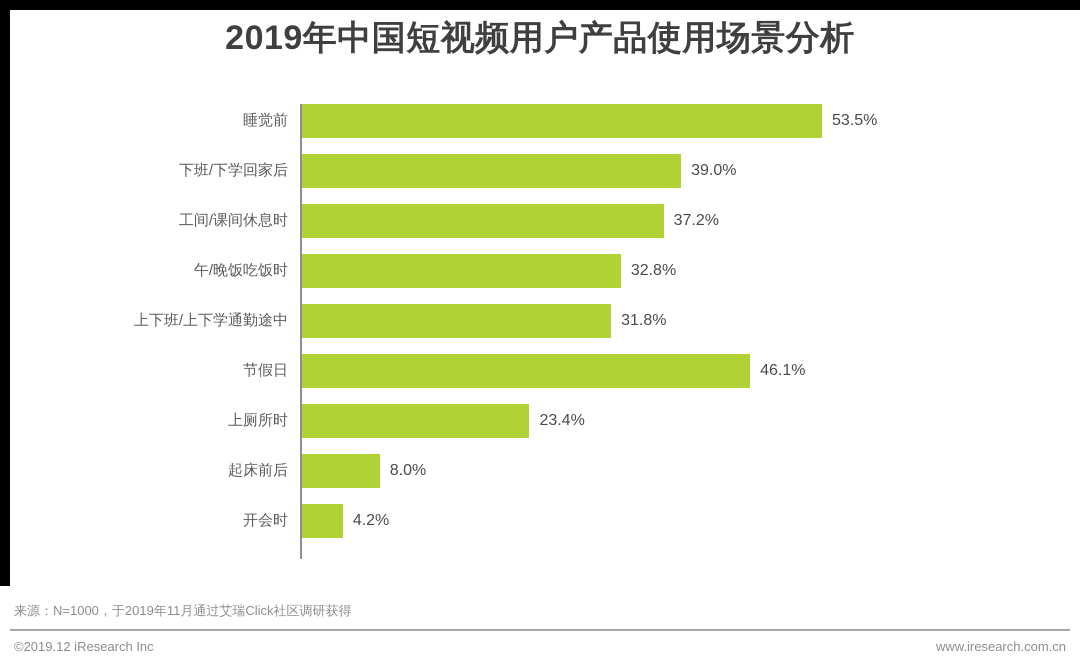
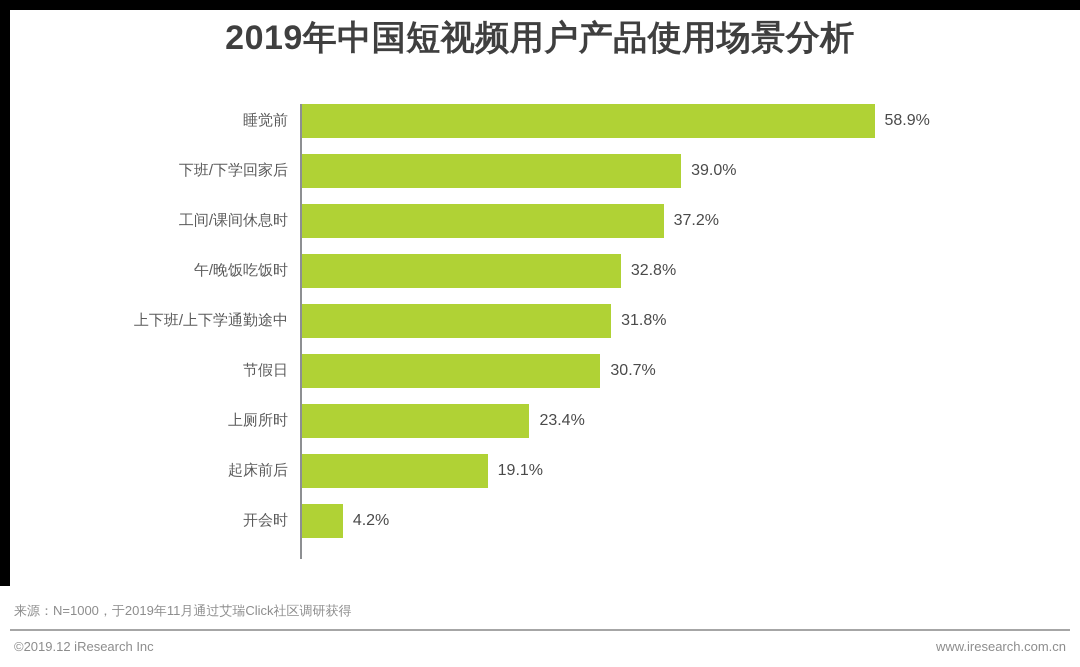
睡觉前: 53.5% -> 58.9%
节假日: 46.1% -> 30.7%
起床前后: 8.0% -> 19.1%
